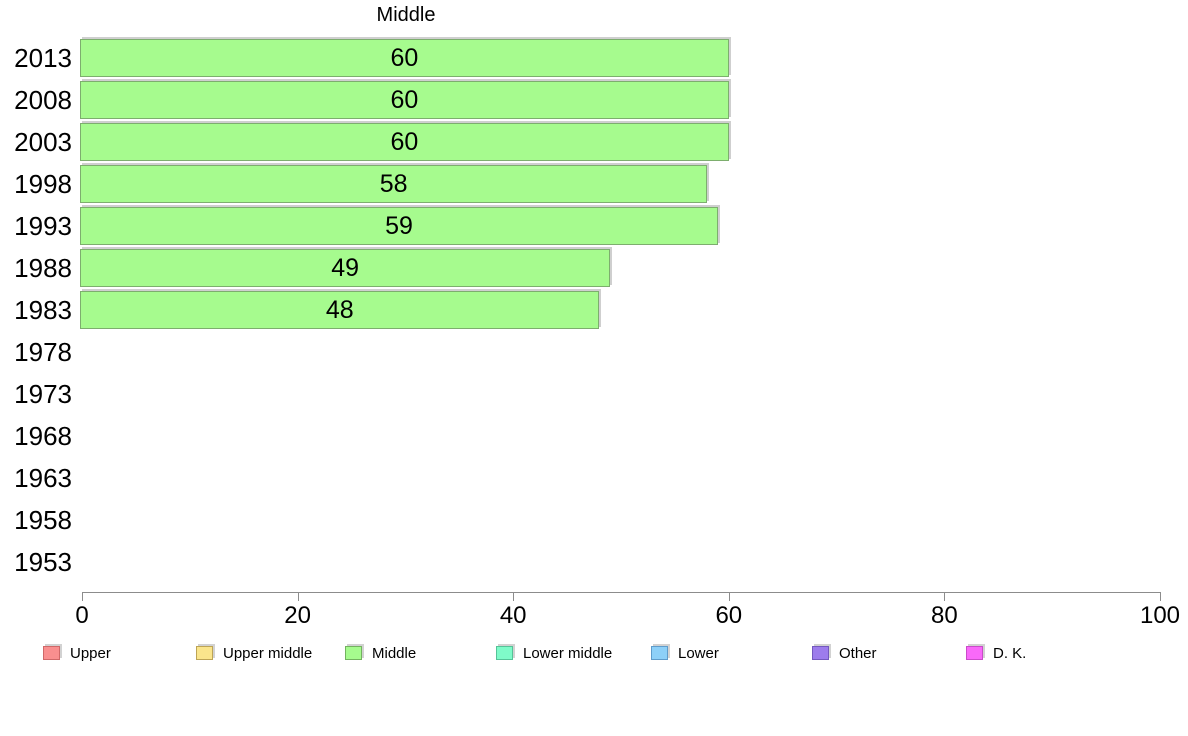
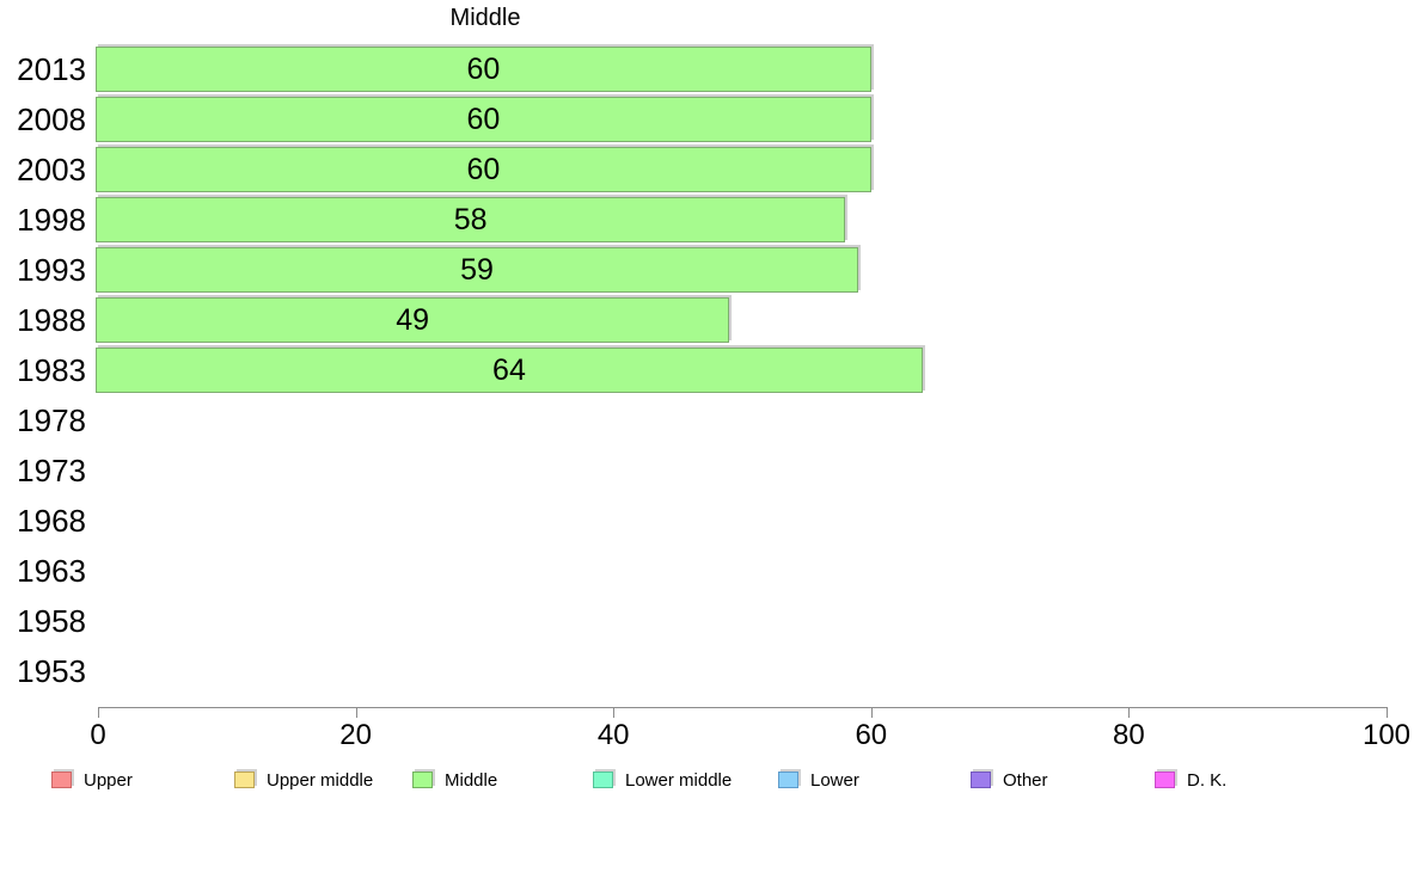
1983: 48 -> 64
